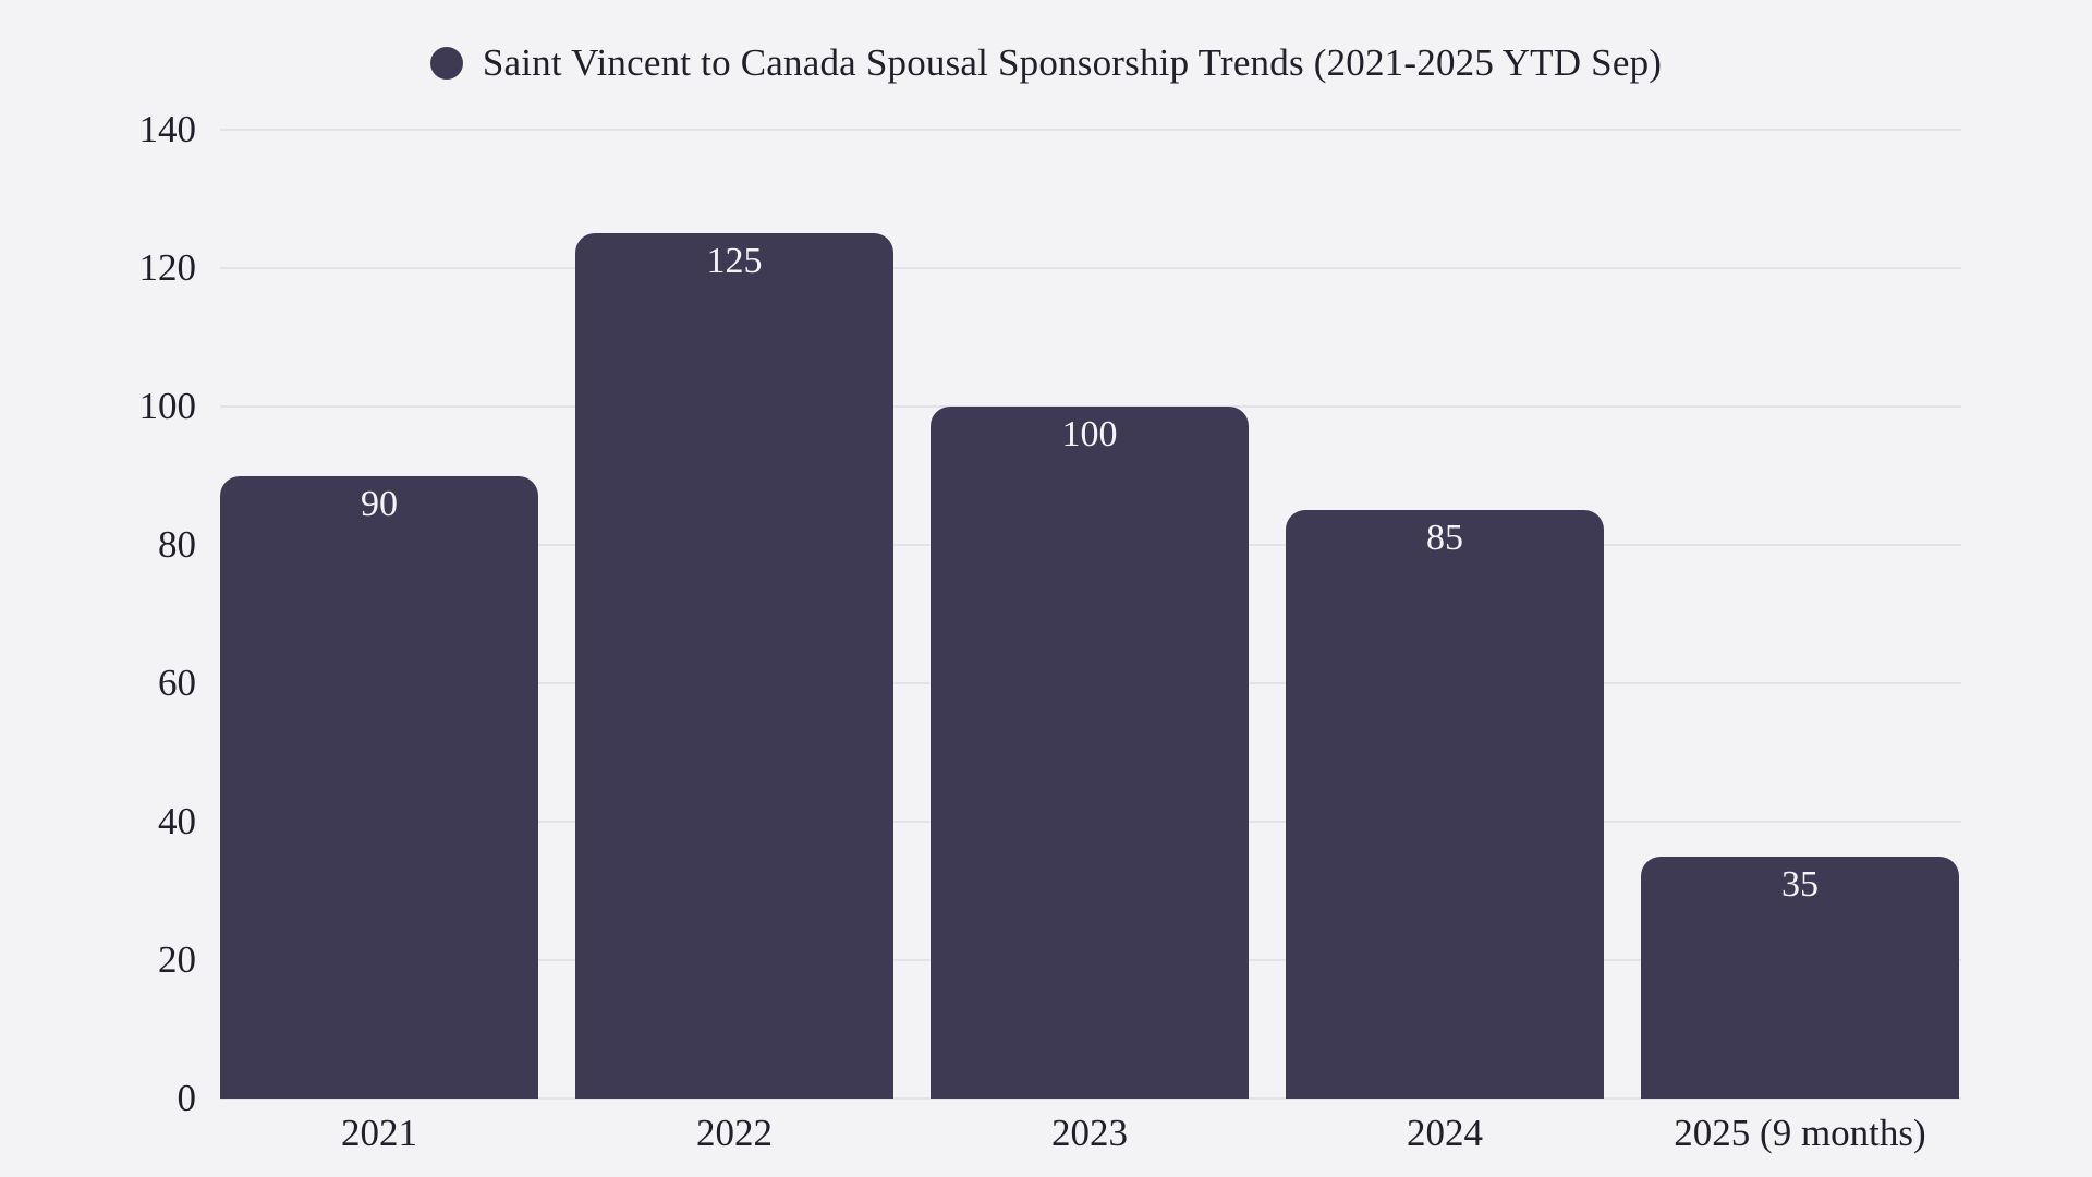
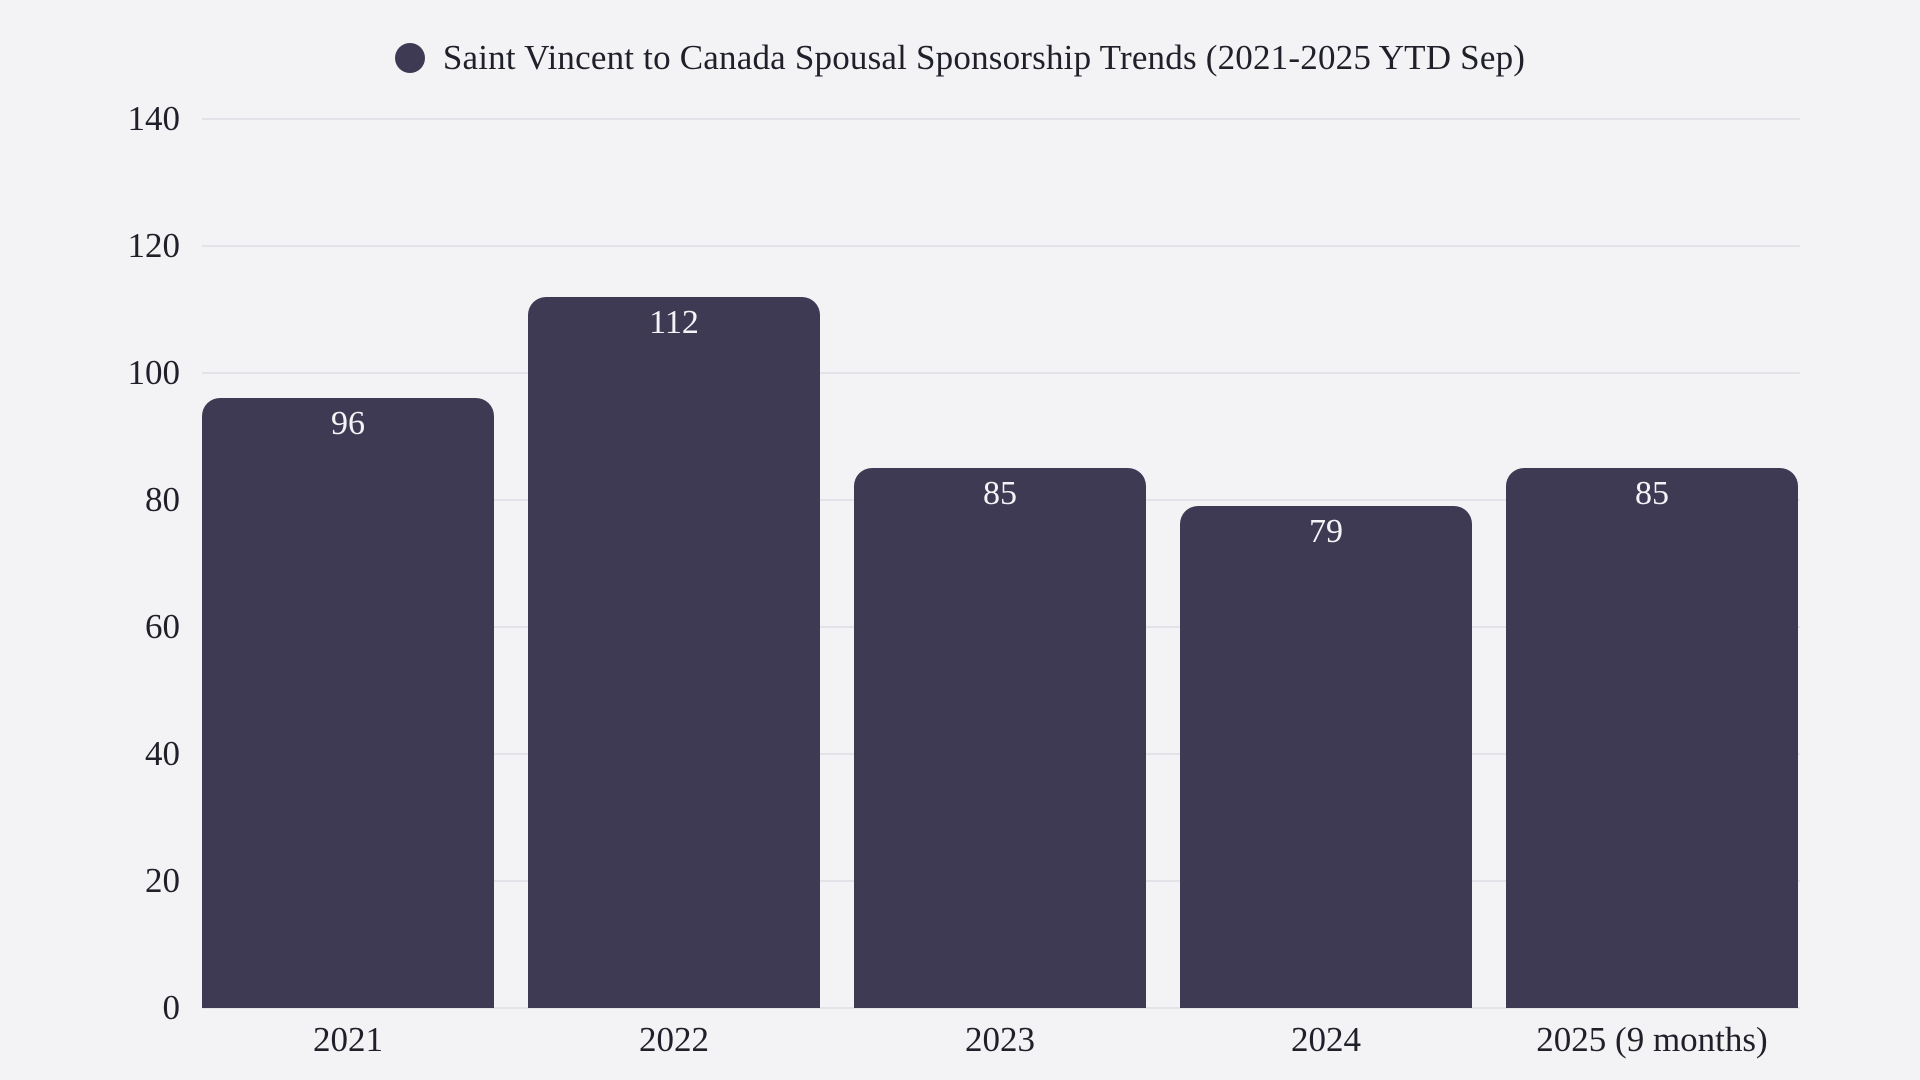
2021: 90 -> 96
2022: 125 -> 112
2023: 100 -> 85
2024: 85 -> 79
2025 (9 months): 35 -> 85
